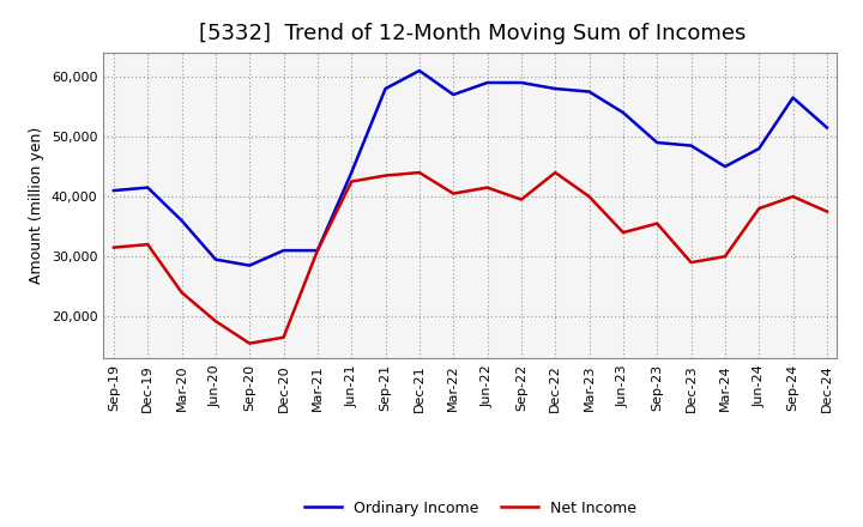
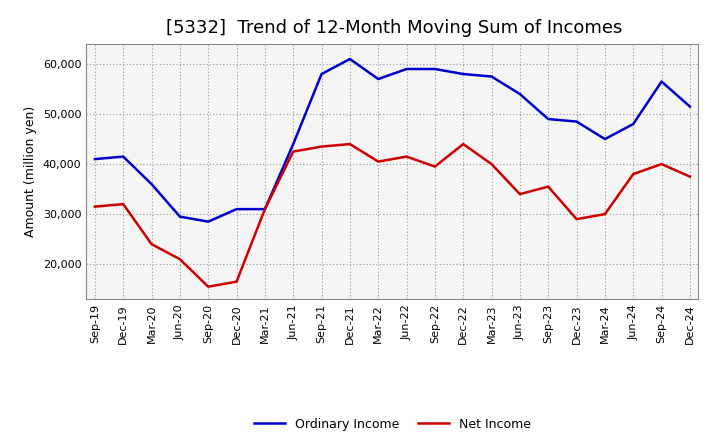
Net Income/Jun-20: 19,200 -> 21,000
